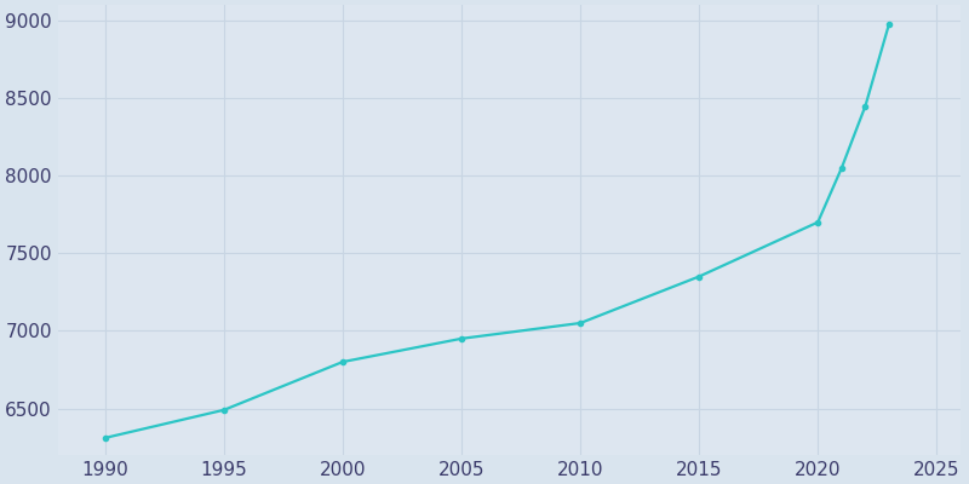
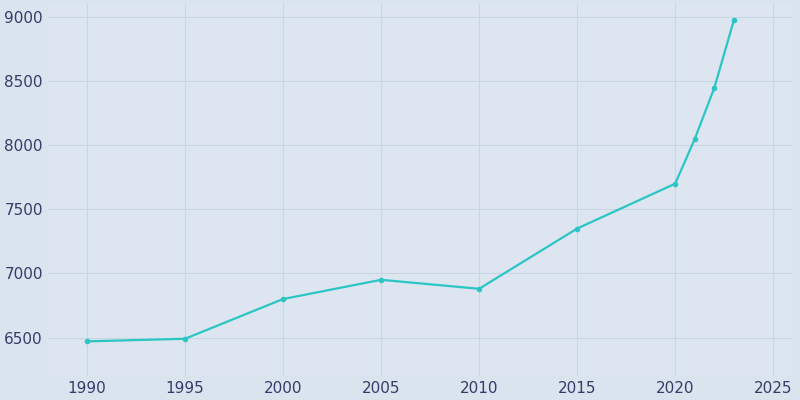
1990: 6310 -> 6470
2010: 7050 -> 6880
